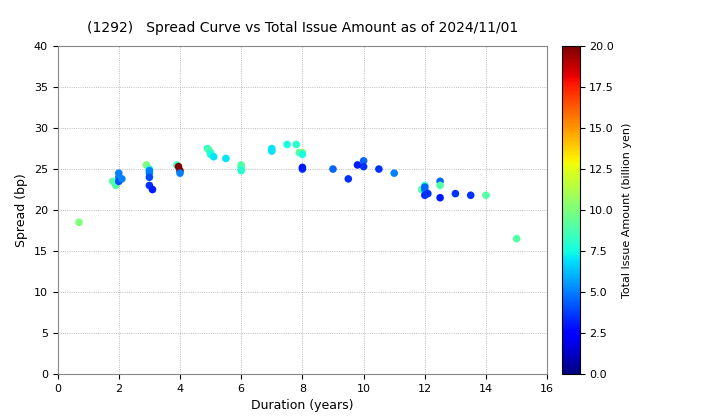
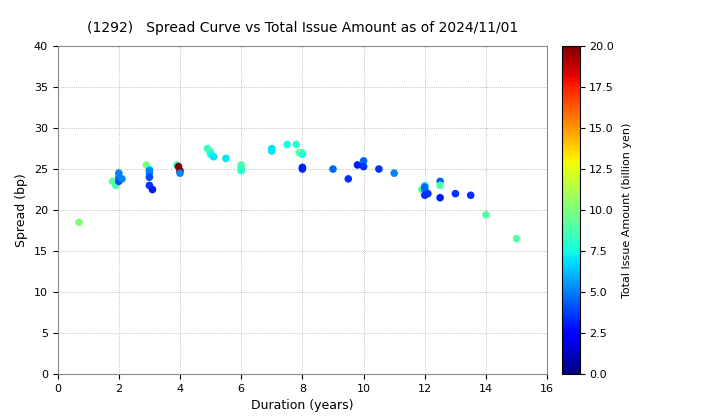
14: 21.8 -> 19.4
